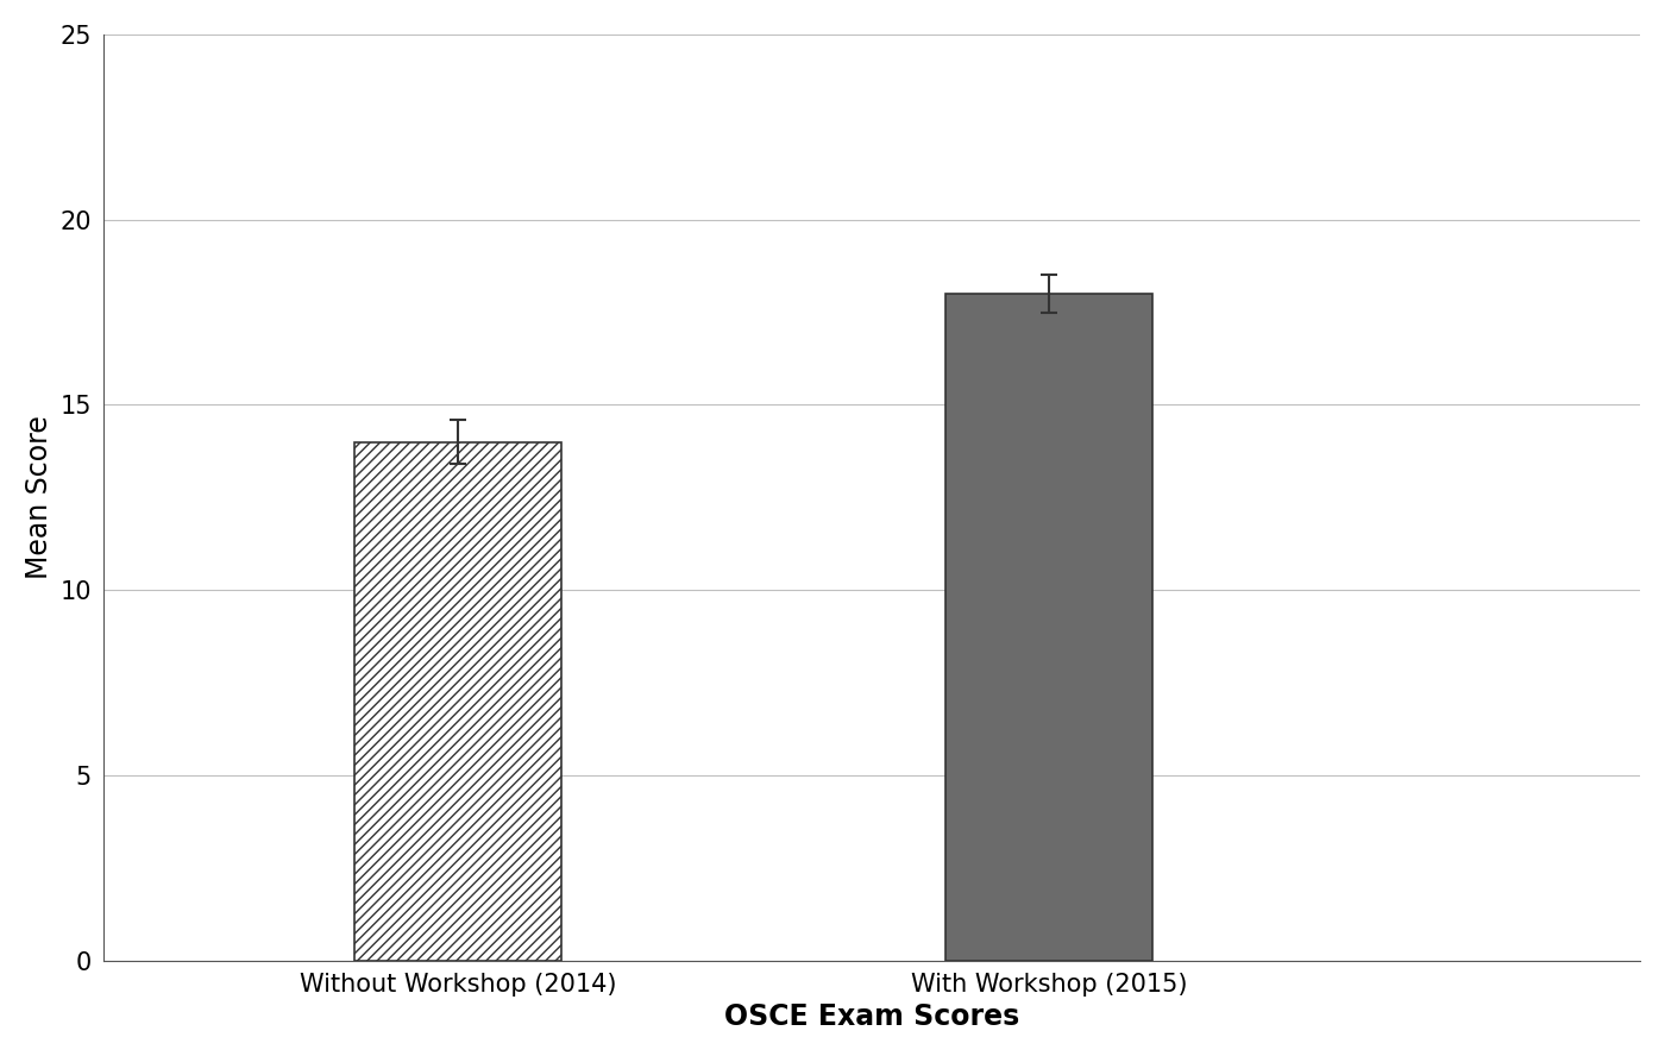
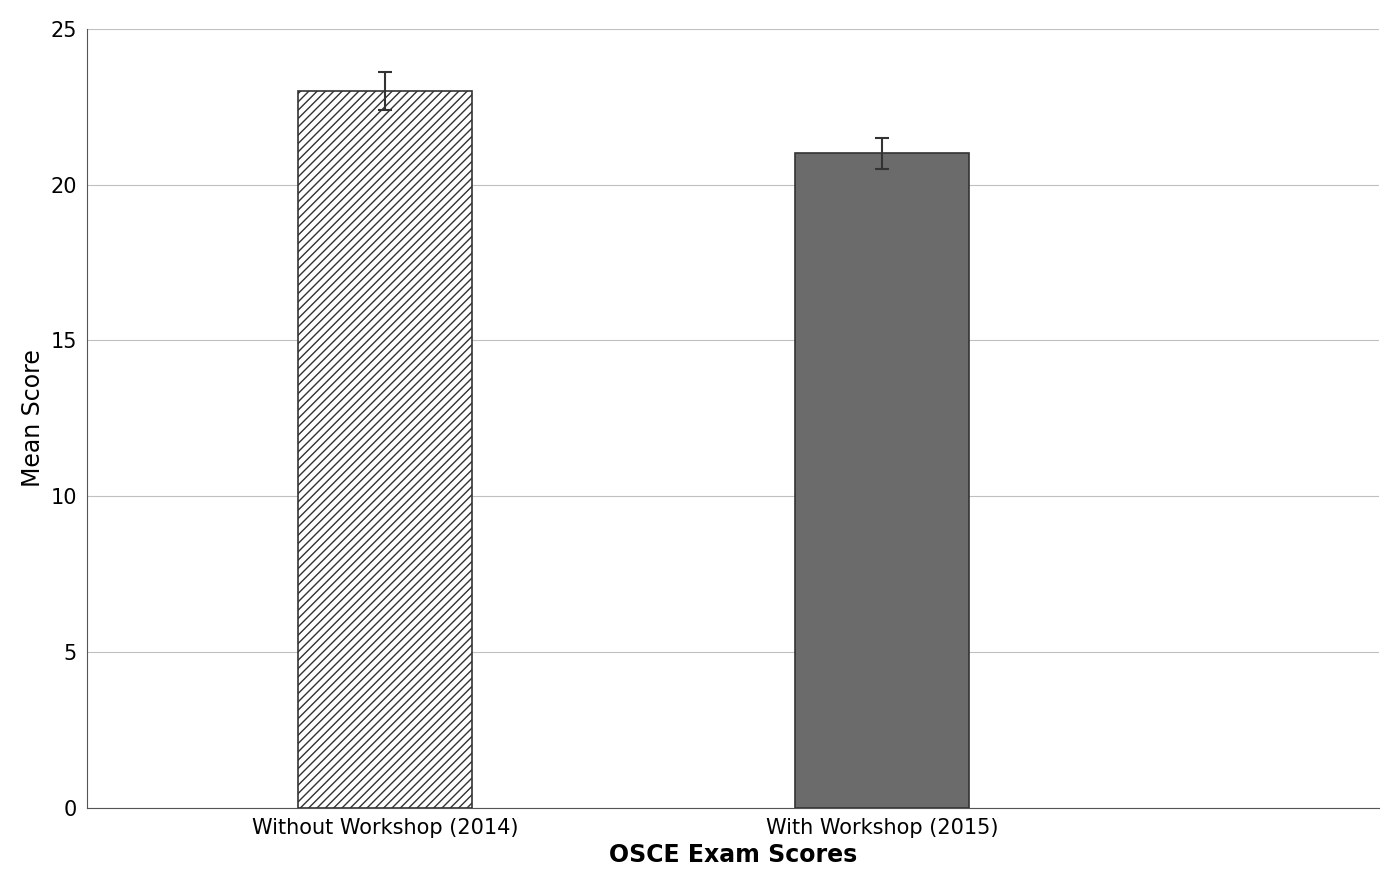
Without Workshop (2014): 14 -> 23
With Workshop (2015): 18 -> 21
